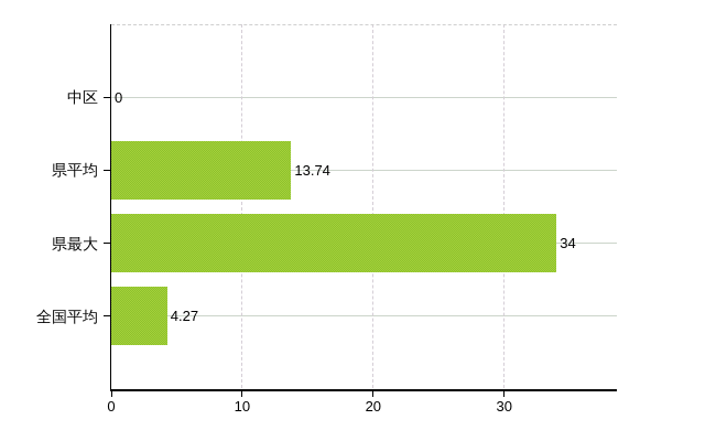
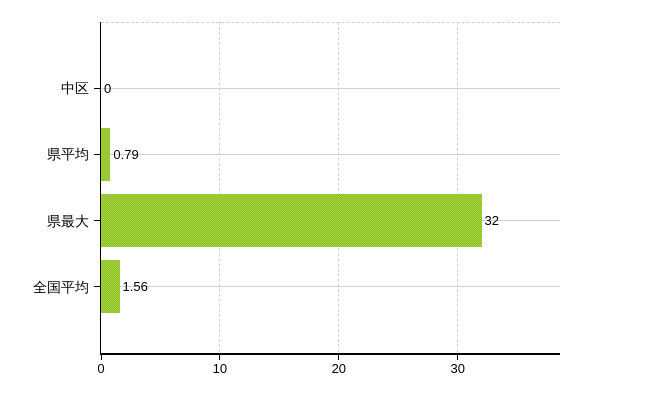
県平均: 13.74 -> 0.79
県最大: 34 -> 32
全国平均: 4.27 -> 1.56
